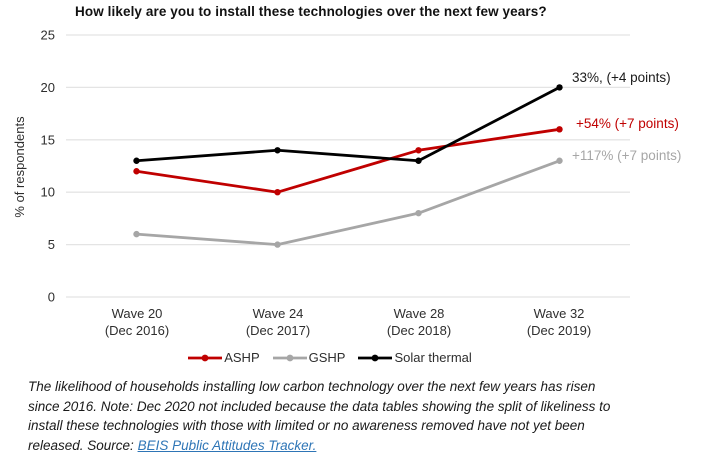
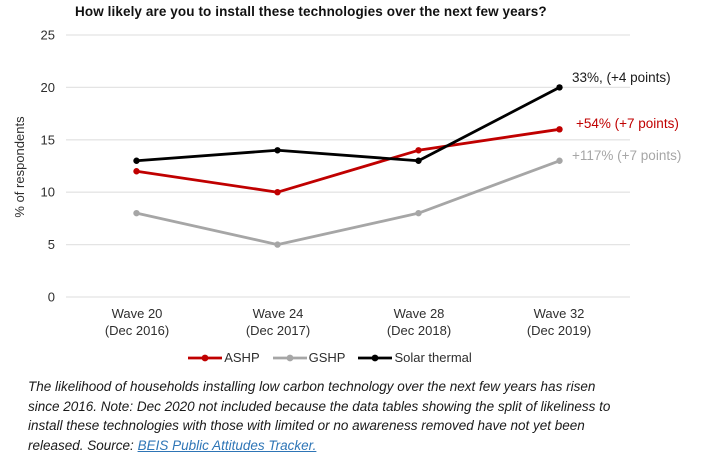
GSHP/Wave 20 (Dec 2016): 6 -> 8
